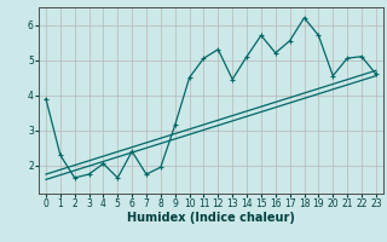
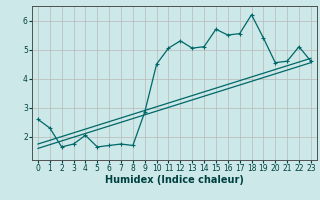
0: 3.90 -> 2.60
6: 2.40 -> 1.70
8: 1.95 -> 1.70
9: 3.15 -> 2.85
13: 4.45 -> 5.05
16: 5.20 -> 5.50
19: 5.70 -> 5.40
21: 5.05 -> 4.60
